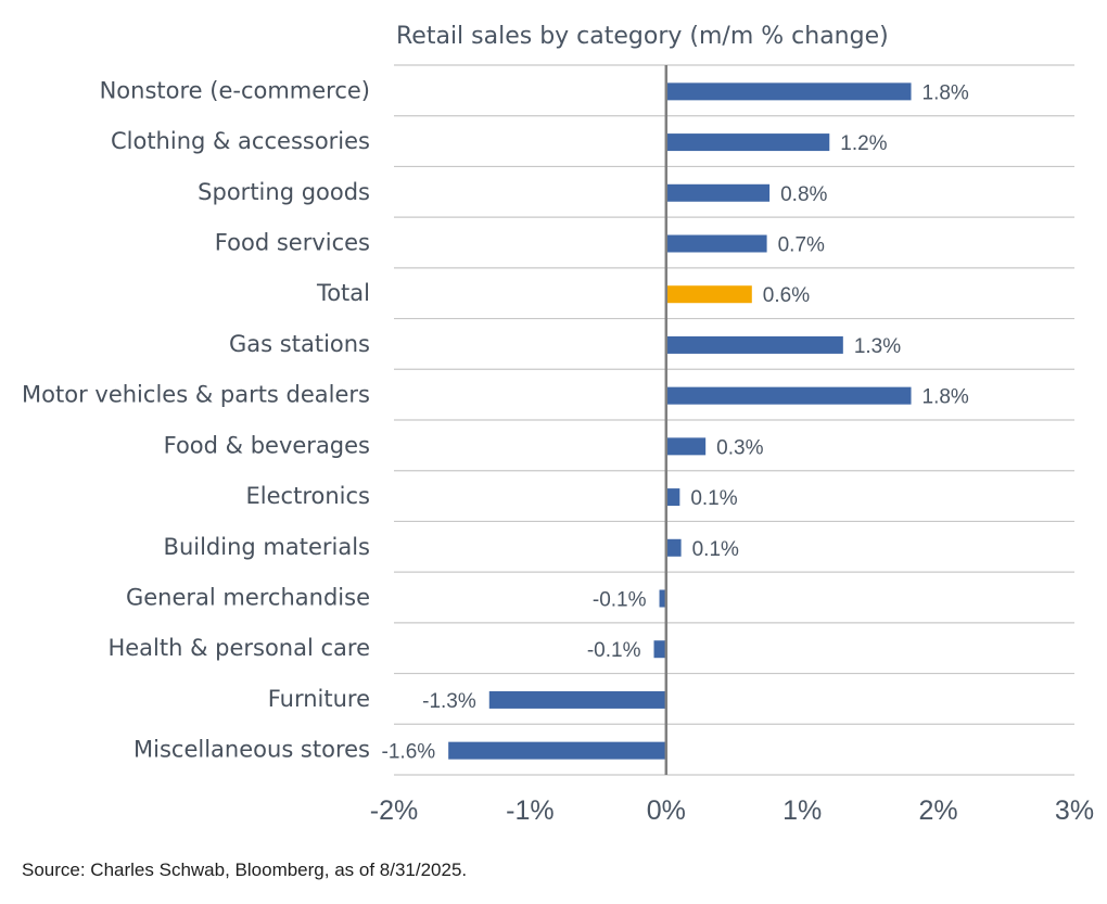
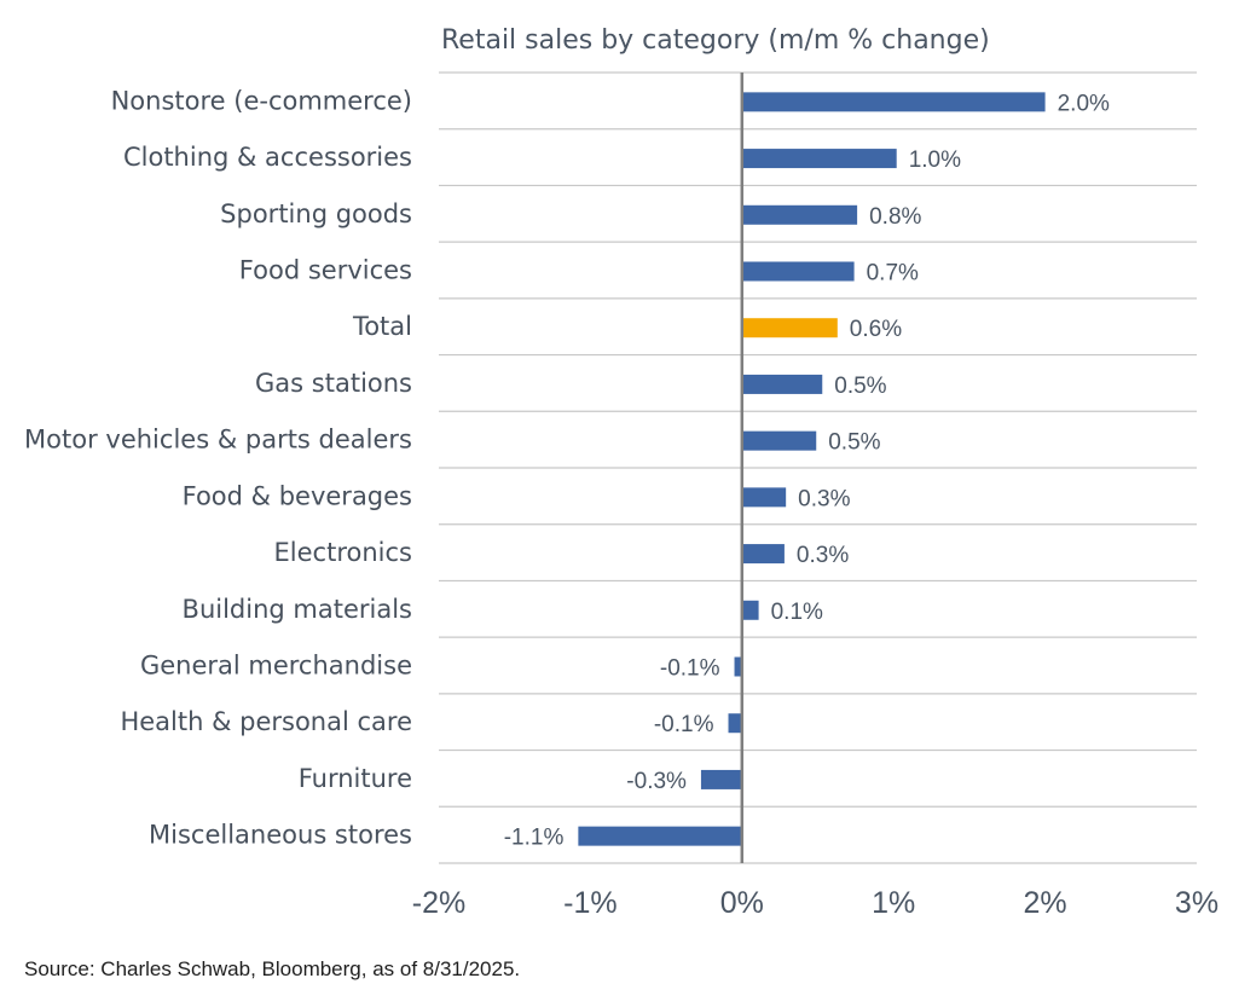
Nonstore (e-commerce): 1.8% -> 2.0%
Clothing & accessories: 1.2% -> 1.0%
Gas stations: 1.3% -> 0.5%
Motor vehicles & parts dealers: 1.8% -> 0.5%
Electronics: 0.1% -> 0.3%
Furniture: -1.3% -> -0.3%
Miscellaneous stores: -1.6% -> -1.1%
